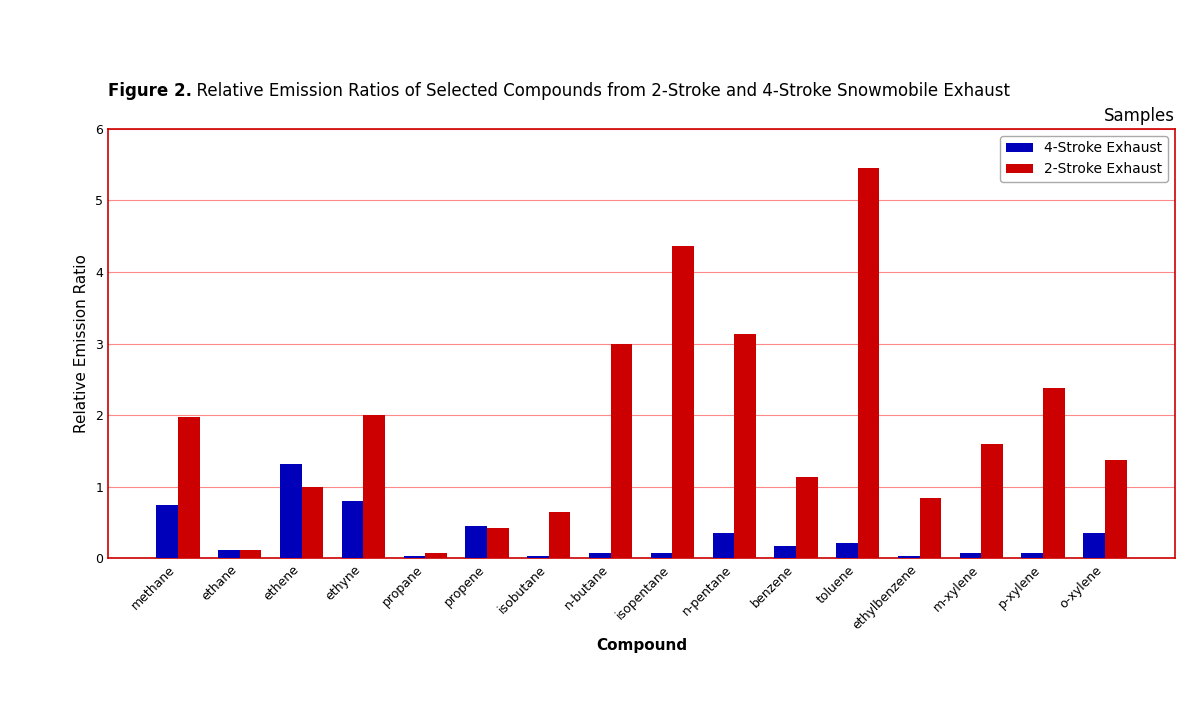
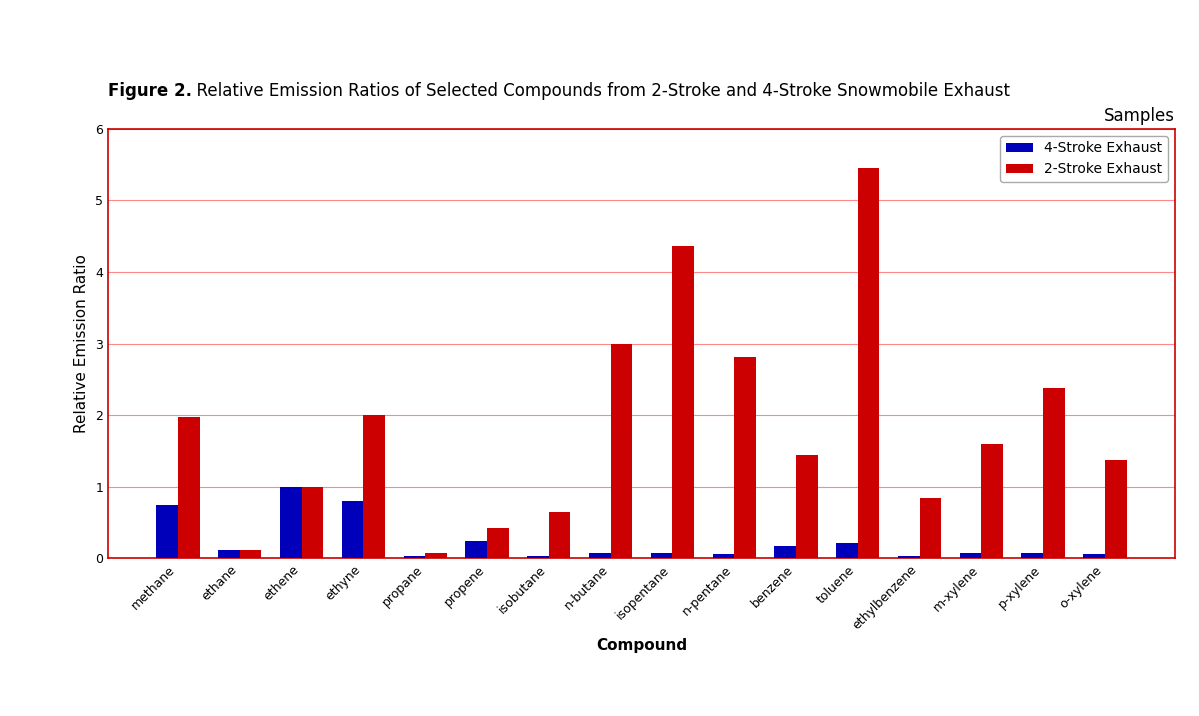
4-Stroke Exhaust/ethene: 1.32 -> 1.00
4-Stroke Exhaust/propene: 0.46 -> 0.25
4-Stroke Exhaust/n-pentane: 0.36 -> 0.06
2-Stroke Exhaust/n-pentane: 3.14 -> 2.82
2-Stroke Exhaust/benzene: 1.14 -> 1.45
4-Stroke Exhaust/o-xylene: 0.36 -> 0.06
